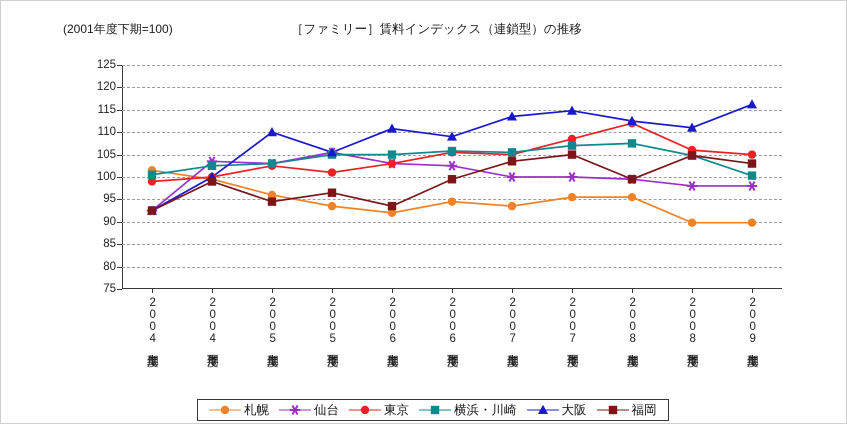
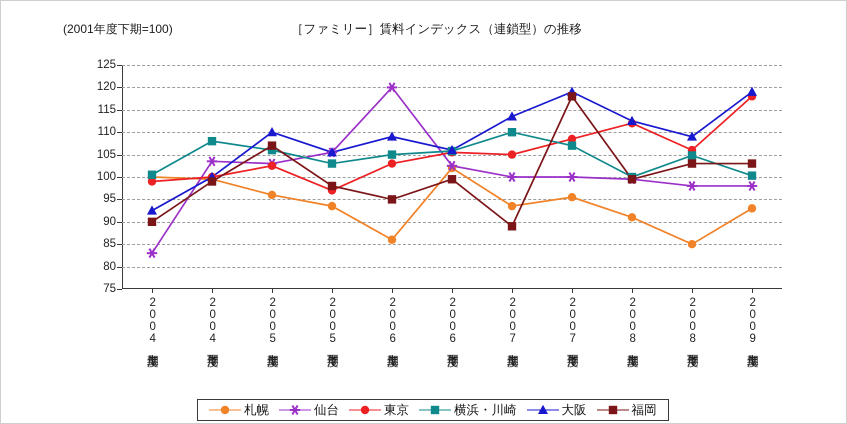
札幌/2004年度上期: 102 -> 100
仙台/2004年度上期: 92 -> 83
福岡/2004年度上期: 92 -> 90
横浜・川崎/2004年度下期: 102 -> 108
横浜・川崎/2005年度上期: 103 -> 106
福岡/2005年度上期: 94 -> 107
東京/2005年度下期: 101 -> 97
横浜・川崎/2005年度下期: 105 -> 103
福岡/2005年度下期: 96 -> 98
札幌/2006年度上期: 92 -> 86
仙台/2006年度上期: 103 -> 120
大阪/2006年度上期: 111 -> 109
福岡/2006年度上期: 94 -> 95
札幌/2006年度下期: 94 -> 102
大阪/2006年度下期: 109 -> 106
横浜・川崎/2007年度上期: 106 -> 110
福岡/2007年度上期: 104 -> 89
大阪/2007年度下期: 115 -> 119
福岡/2007年度下期: 105 -> 118
札幌/2008年度上期: 96 -> 91
横浜・川崎/2008年度上期: 108 -> 100
札幌/2008年度下期: 90 -> 85
大阪/2008年度下期: 111 -> 109
福岡/2008年度下期: 105 -> 103
札幌/2009年度上期: 90 -> 93
東京/2009年度上期: 105 -> 118
大阪/2009年度上期: 116 -> 119
